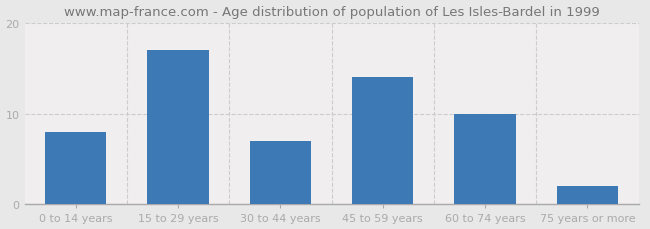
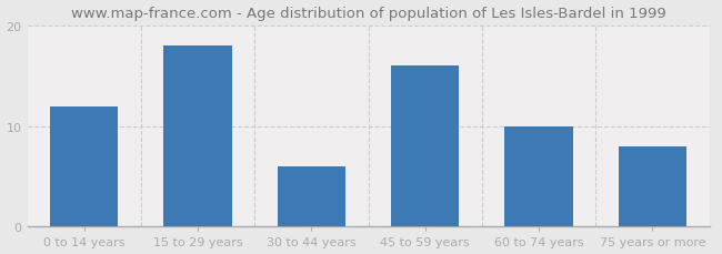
0 to 14 years: 8 -> 12
15 to 29 years: 17 -> 18
30 to 44 years: 7 -> 6
45 to 59 years: 14 -> 16
75 years or more: 2 -> 8
